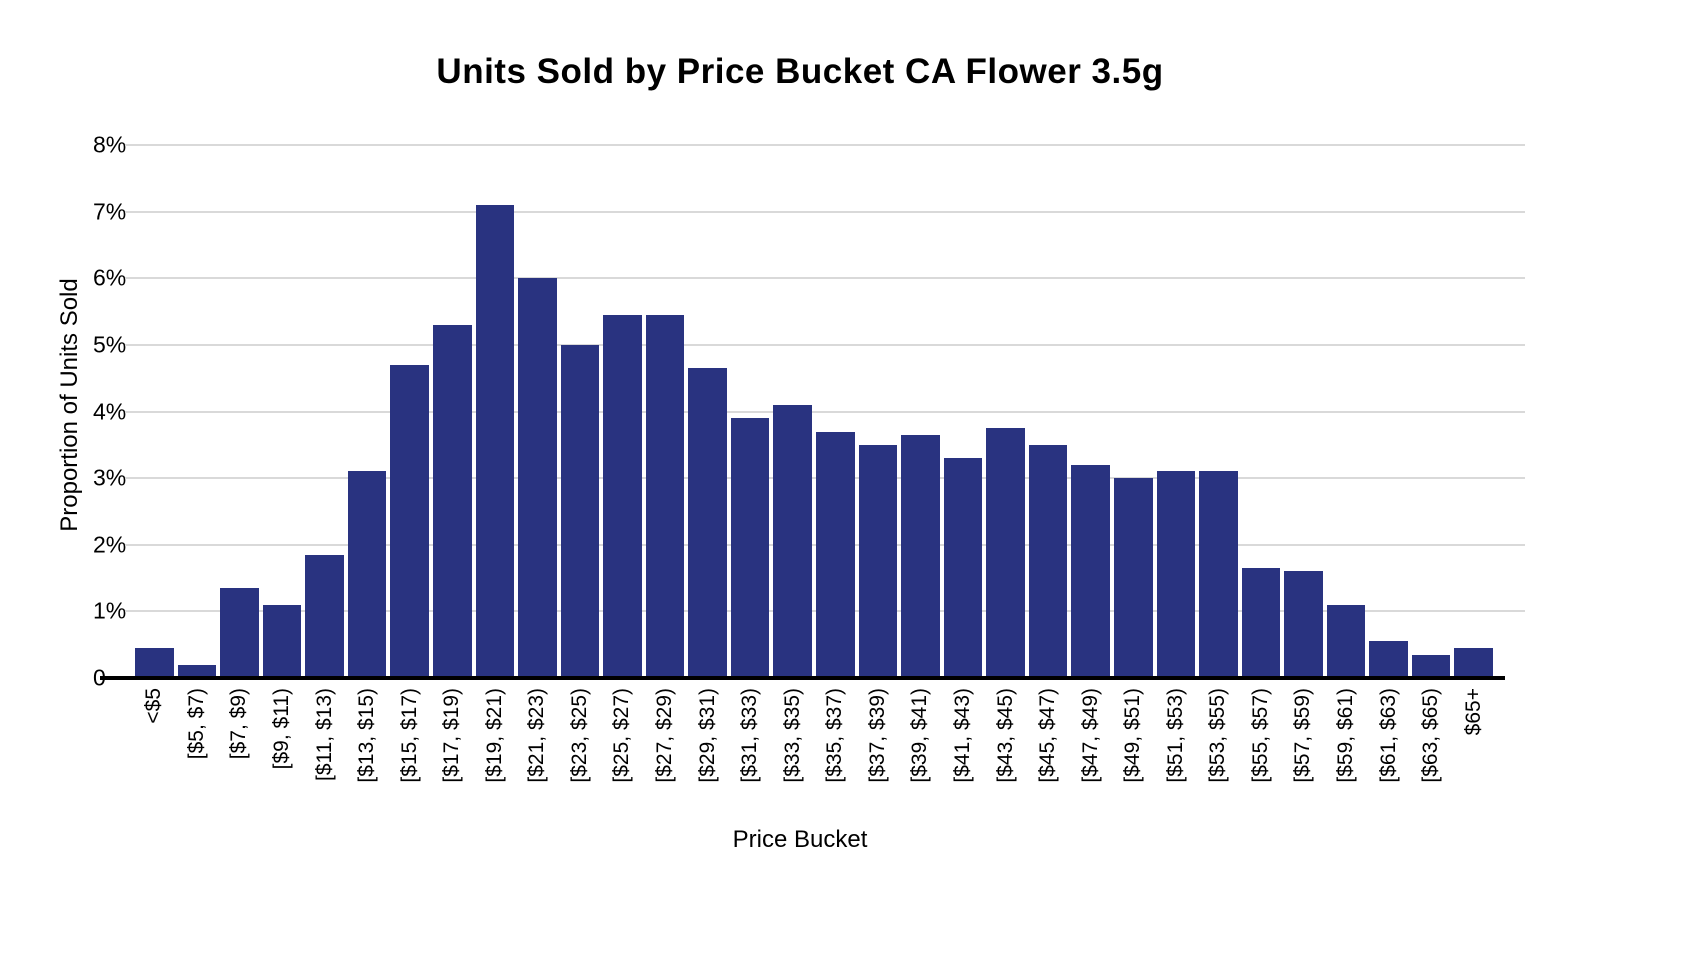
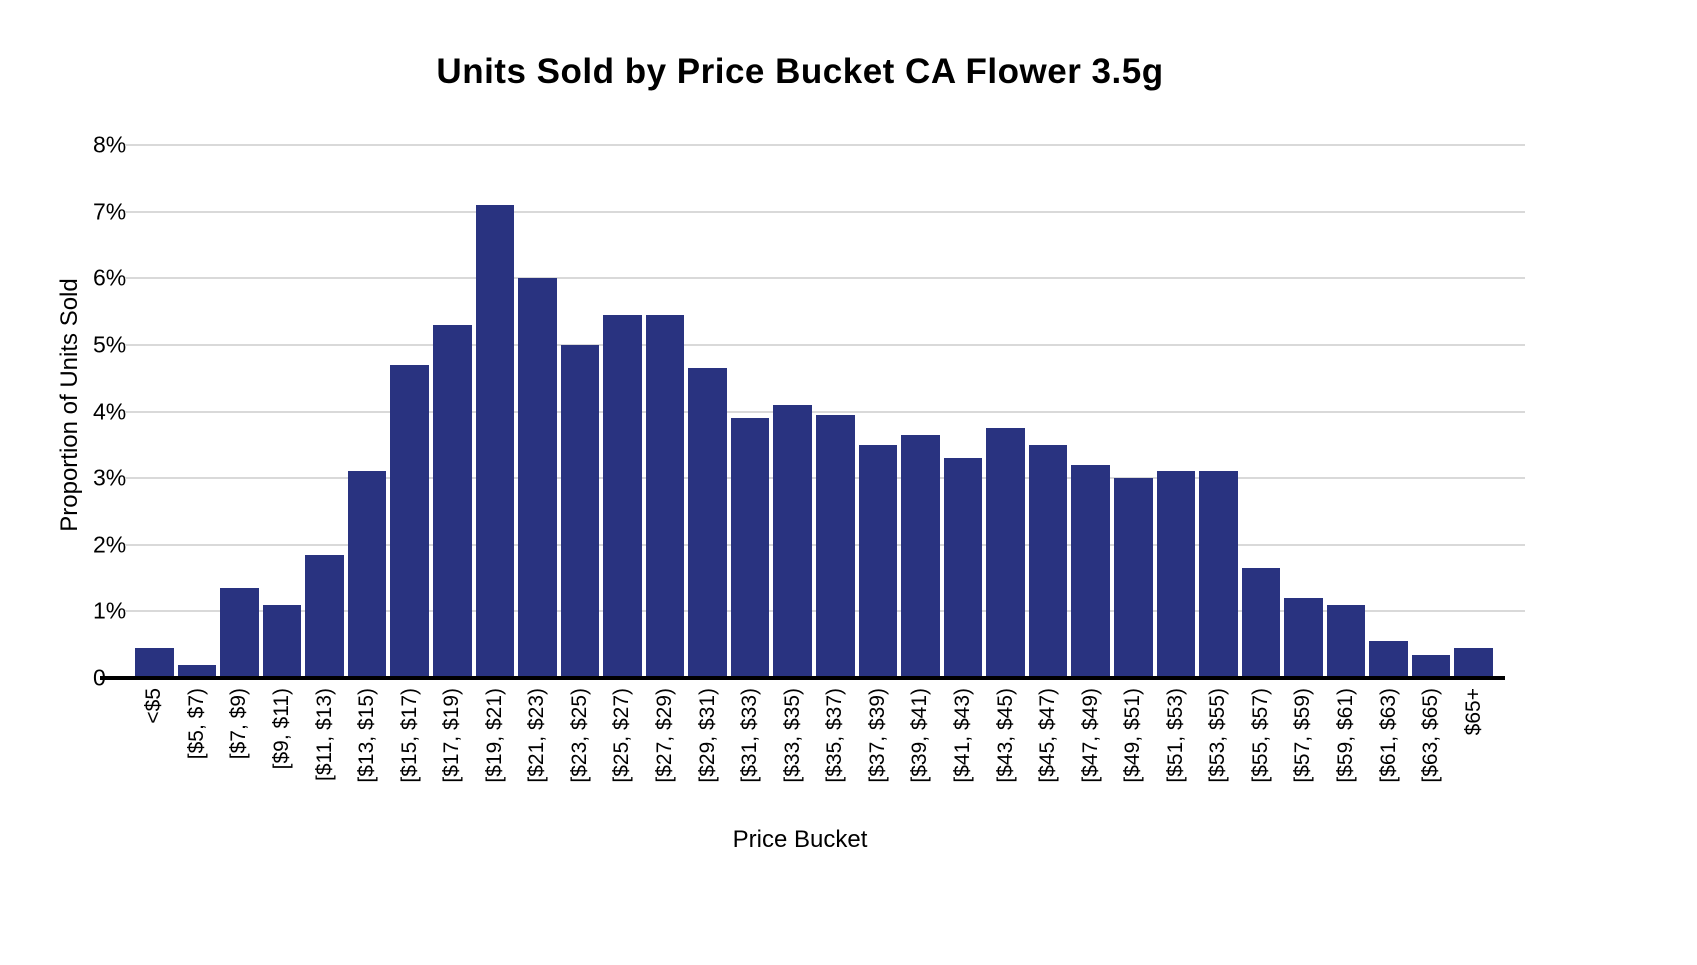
[$35, $37): 3.7% -> 4.0%
[$57, $59): 1.6% -> 1.2%
